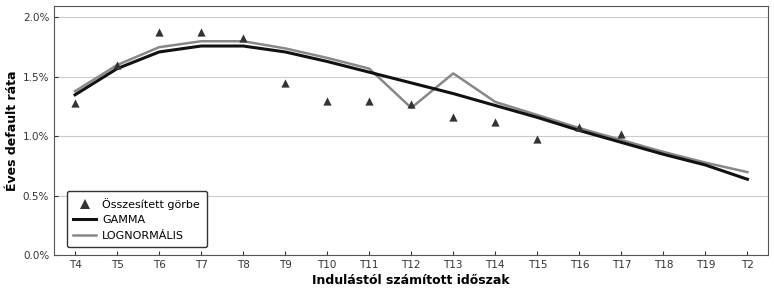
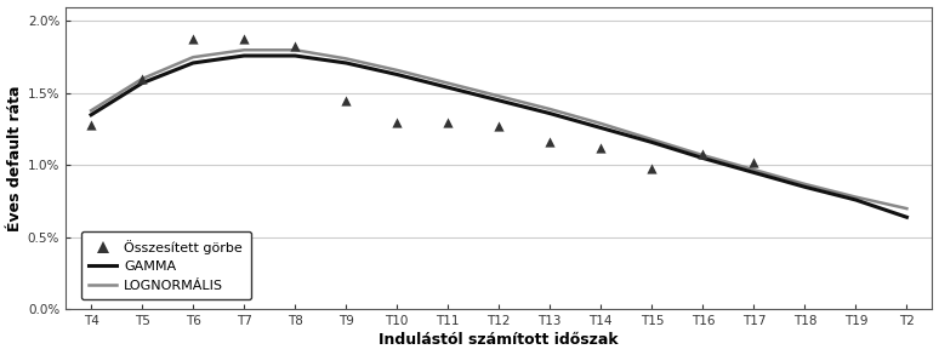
LOGNORMÁLIS/T12: 1.24% -> 1.48%
LOGNORMÁLIS/T13: 1.53% -> 1.39%
